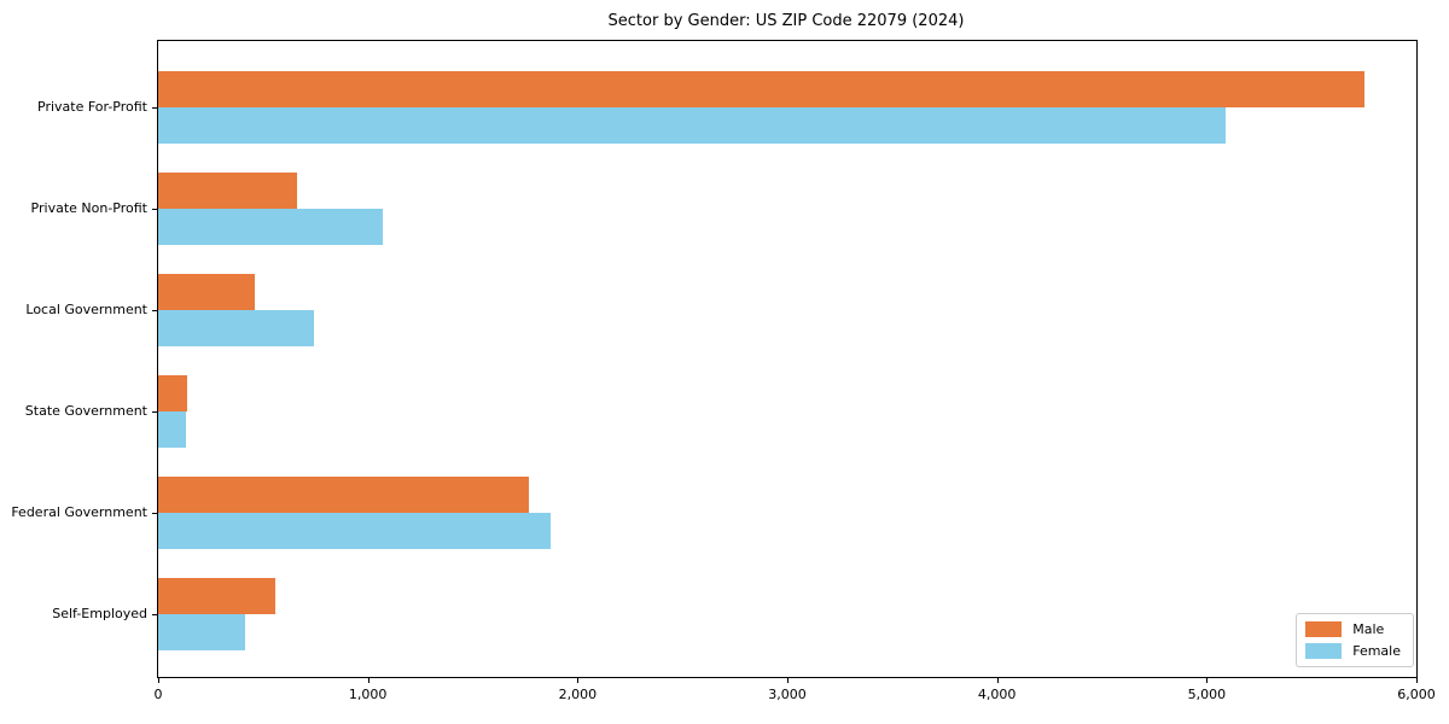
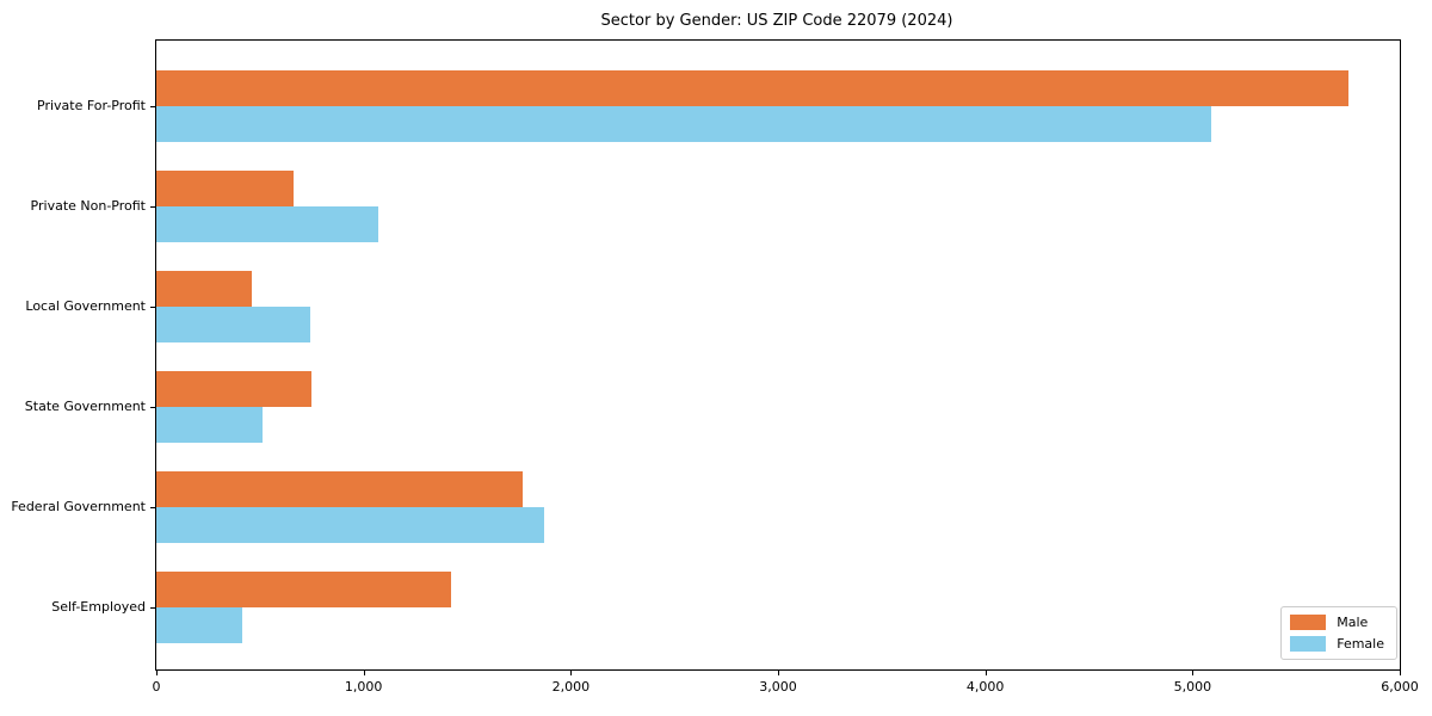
Male/State Government: 140 -> 750
Female/State Government: 130 -> 510
Male/Self-Employed: 560 -> 1420
